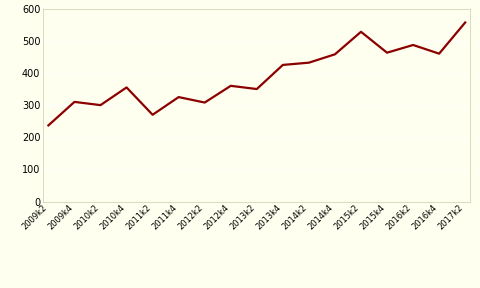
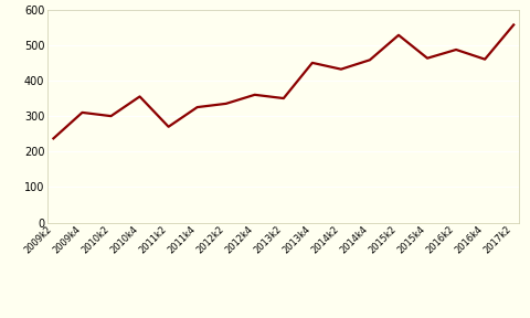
2012k2: 308 -> 335
2013k4: 425 -> 450
